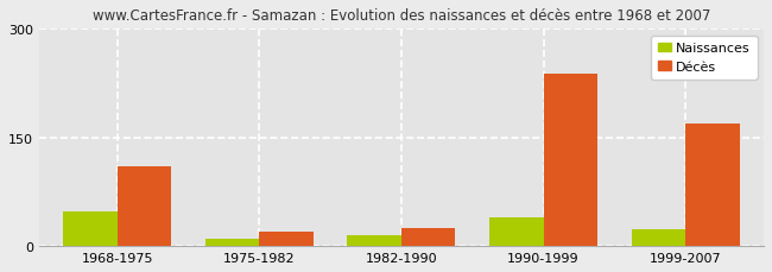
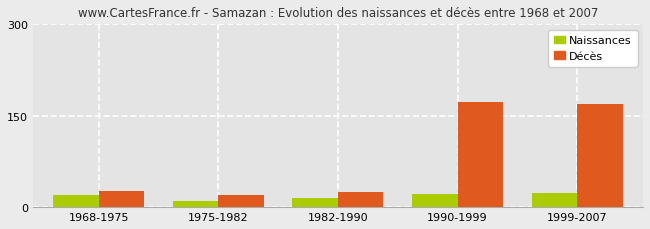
Naissances/1968-1975: 48 -> 20
Décès/1968-1975: 110 -> 27
Naissances/1990-1999: 40 -> 22
Décès/1990-1999: 238 -> 172
